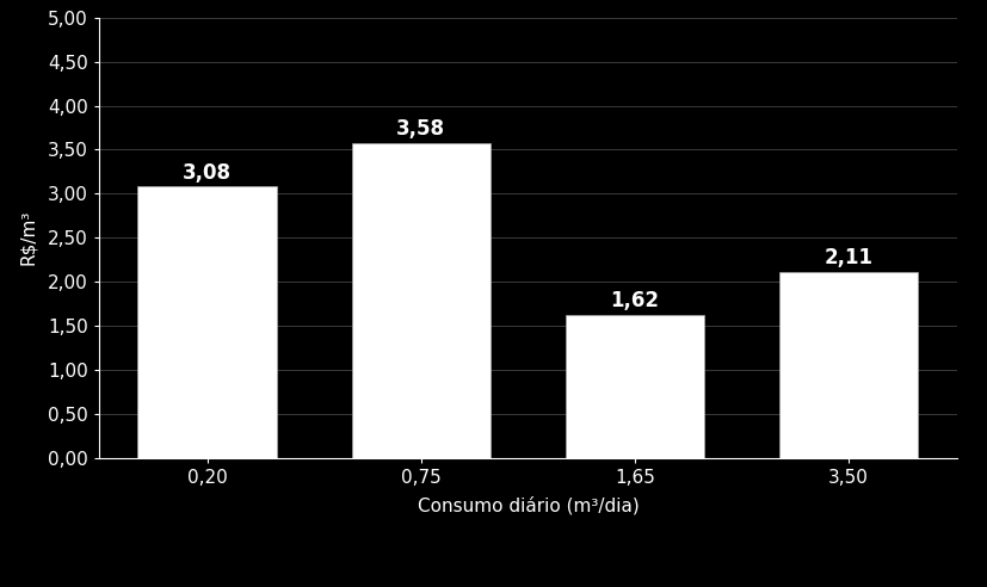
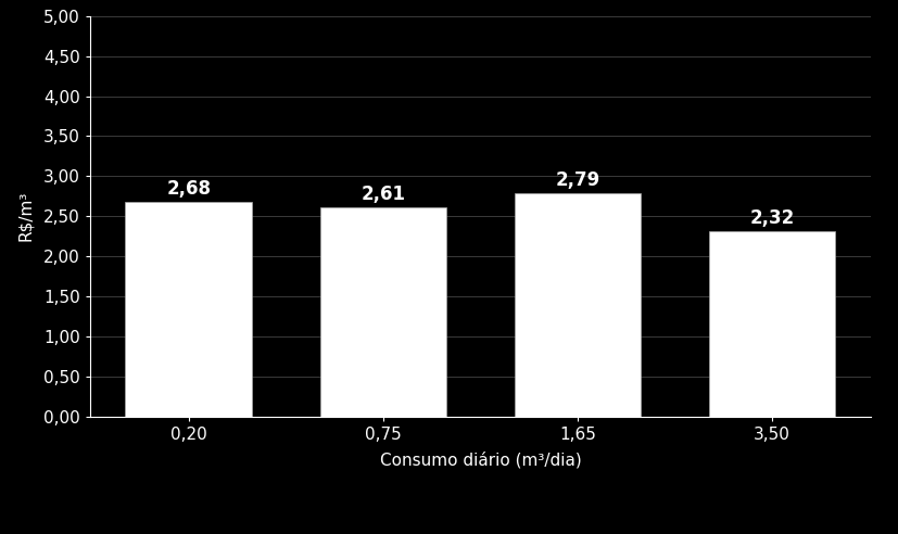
0,20: 3,08 -> 2,68
0,75: 3,58 -> 2,61
1,65: 1,62 -> 2,79
3,50: 2,11 -> 2,32
